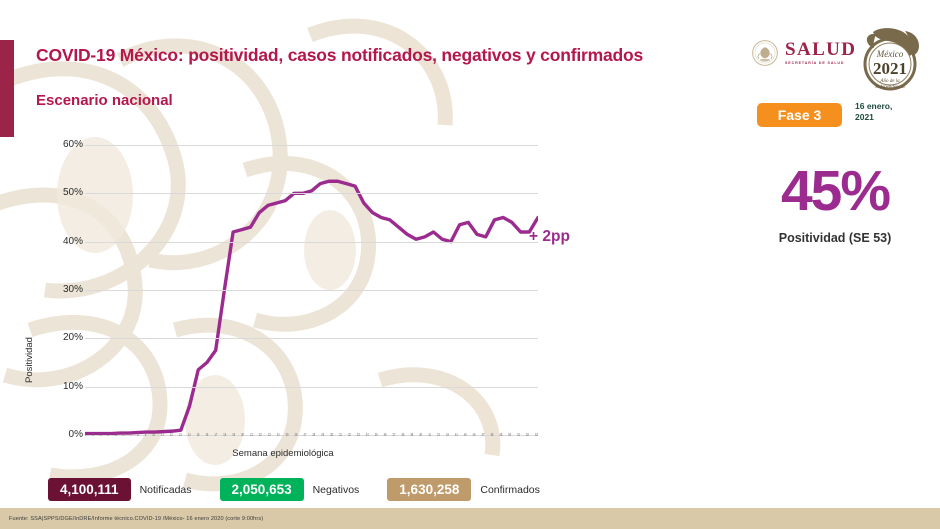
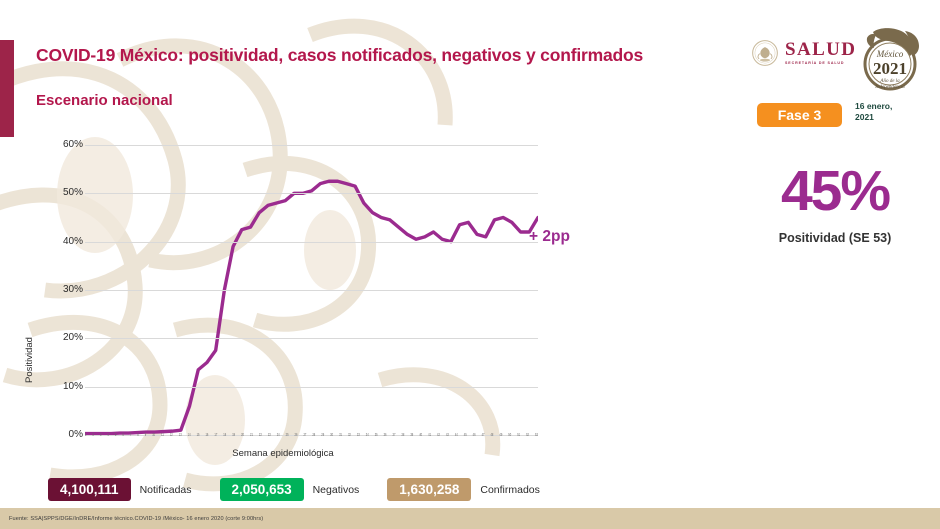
18: 42% -> 39%
